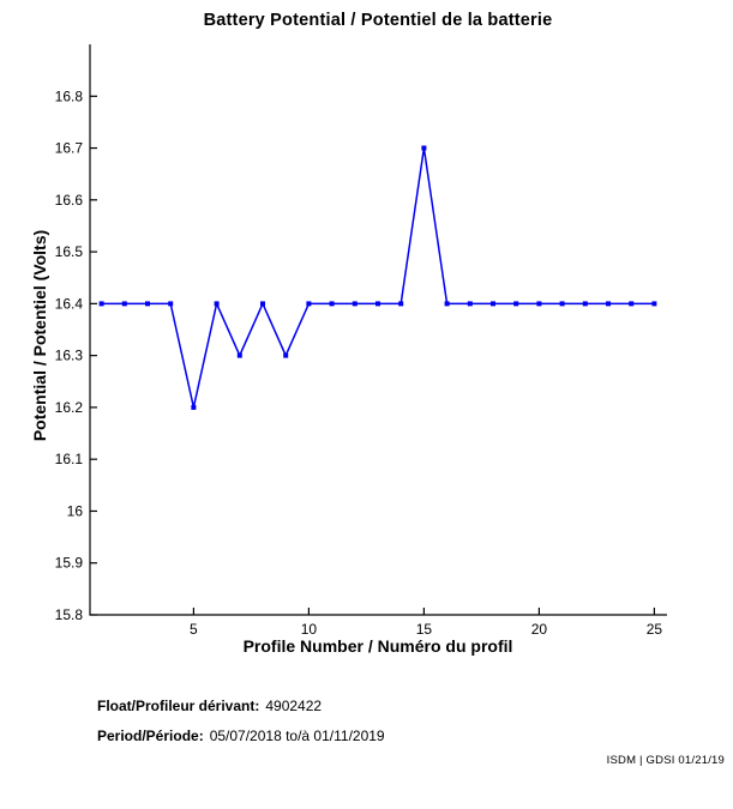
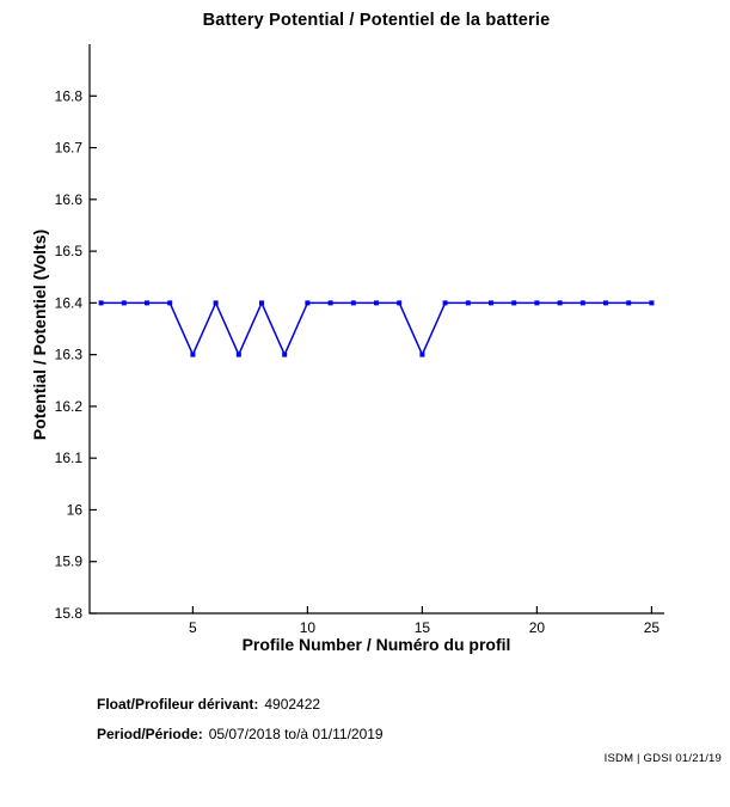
5: 16.2 -> 16.3
15: 16.7 -> 16.3
